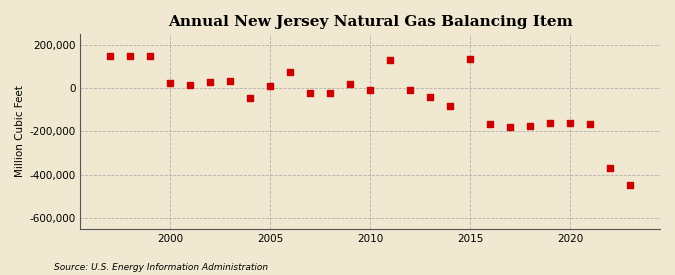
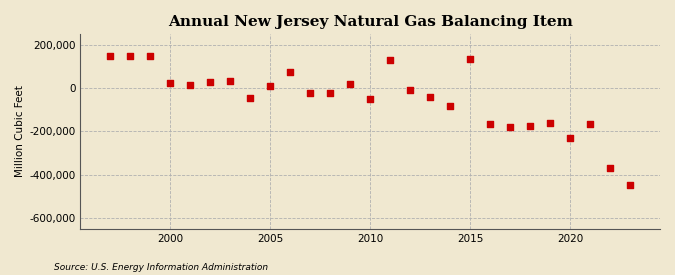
2010: -10,000 -> -50,000
2020: -160,000 -> -230,000
